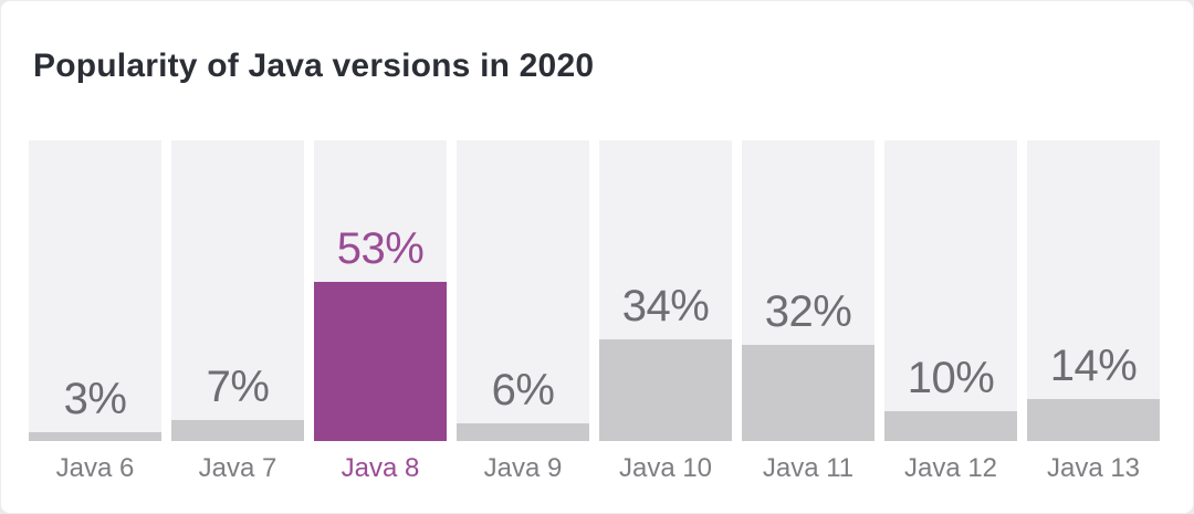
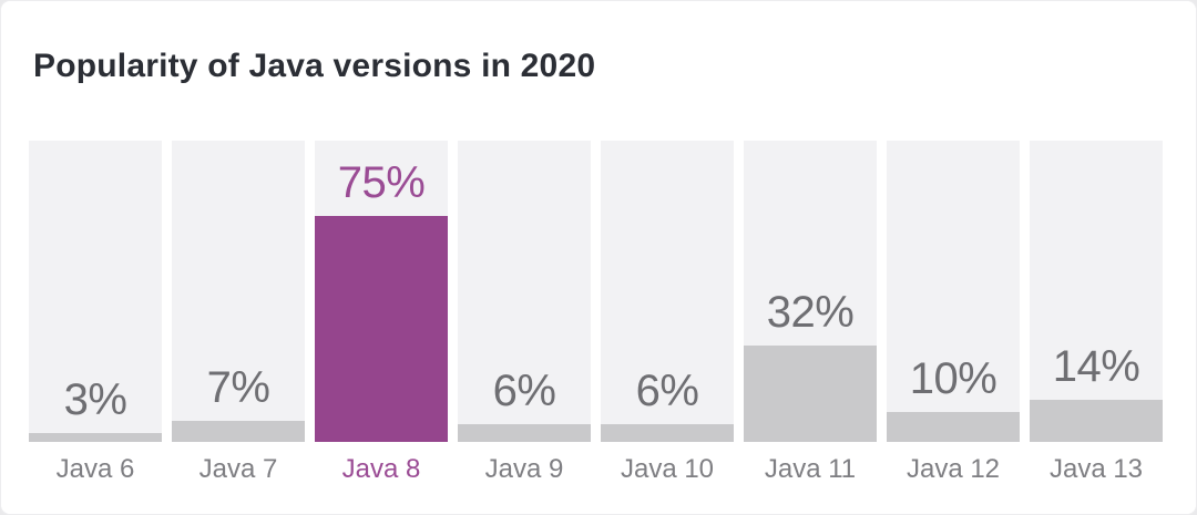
Java 8: 53% -> 75%
Java 10: 34% -> 6%
